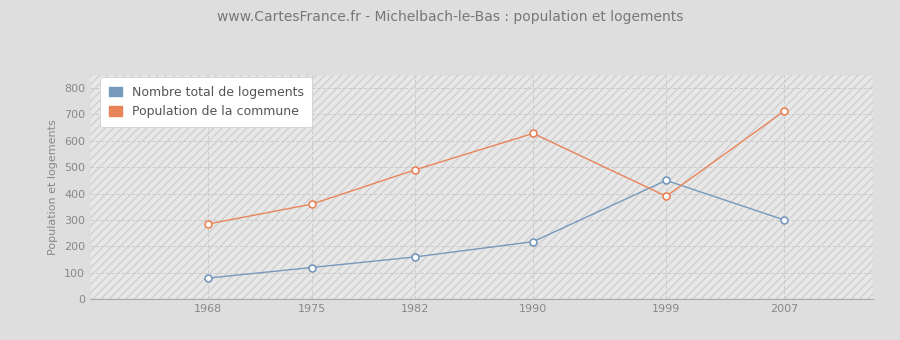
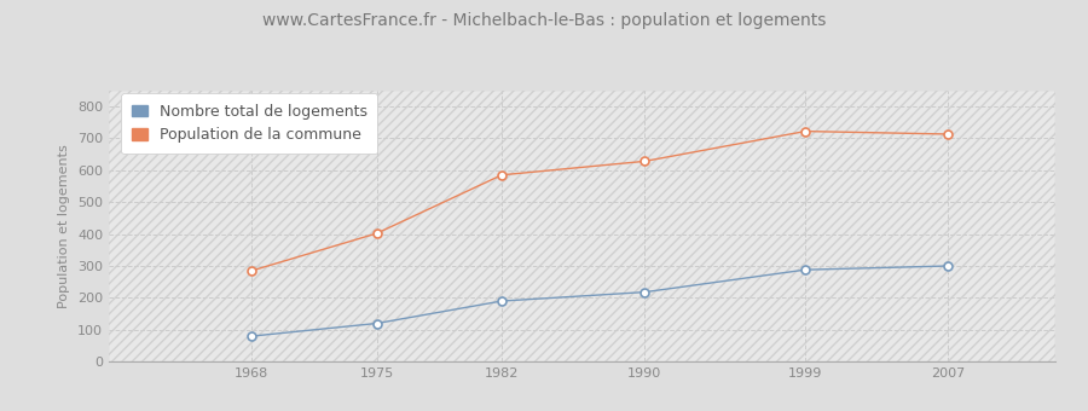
Population de la commune/1975: 360 -> 402
Nombre total de logements/1982: 160 -> 190
Population de la commune/1982: 490 -> 585
Nombre total de logements/1999: 450 -> 288
Population de la commune/1999: 390 -> 722
